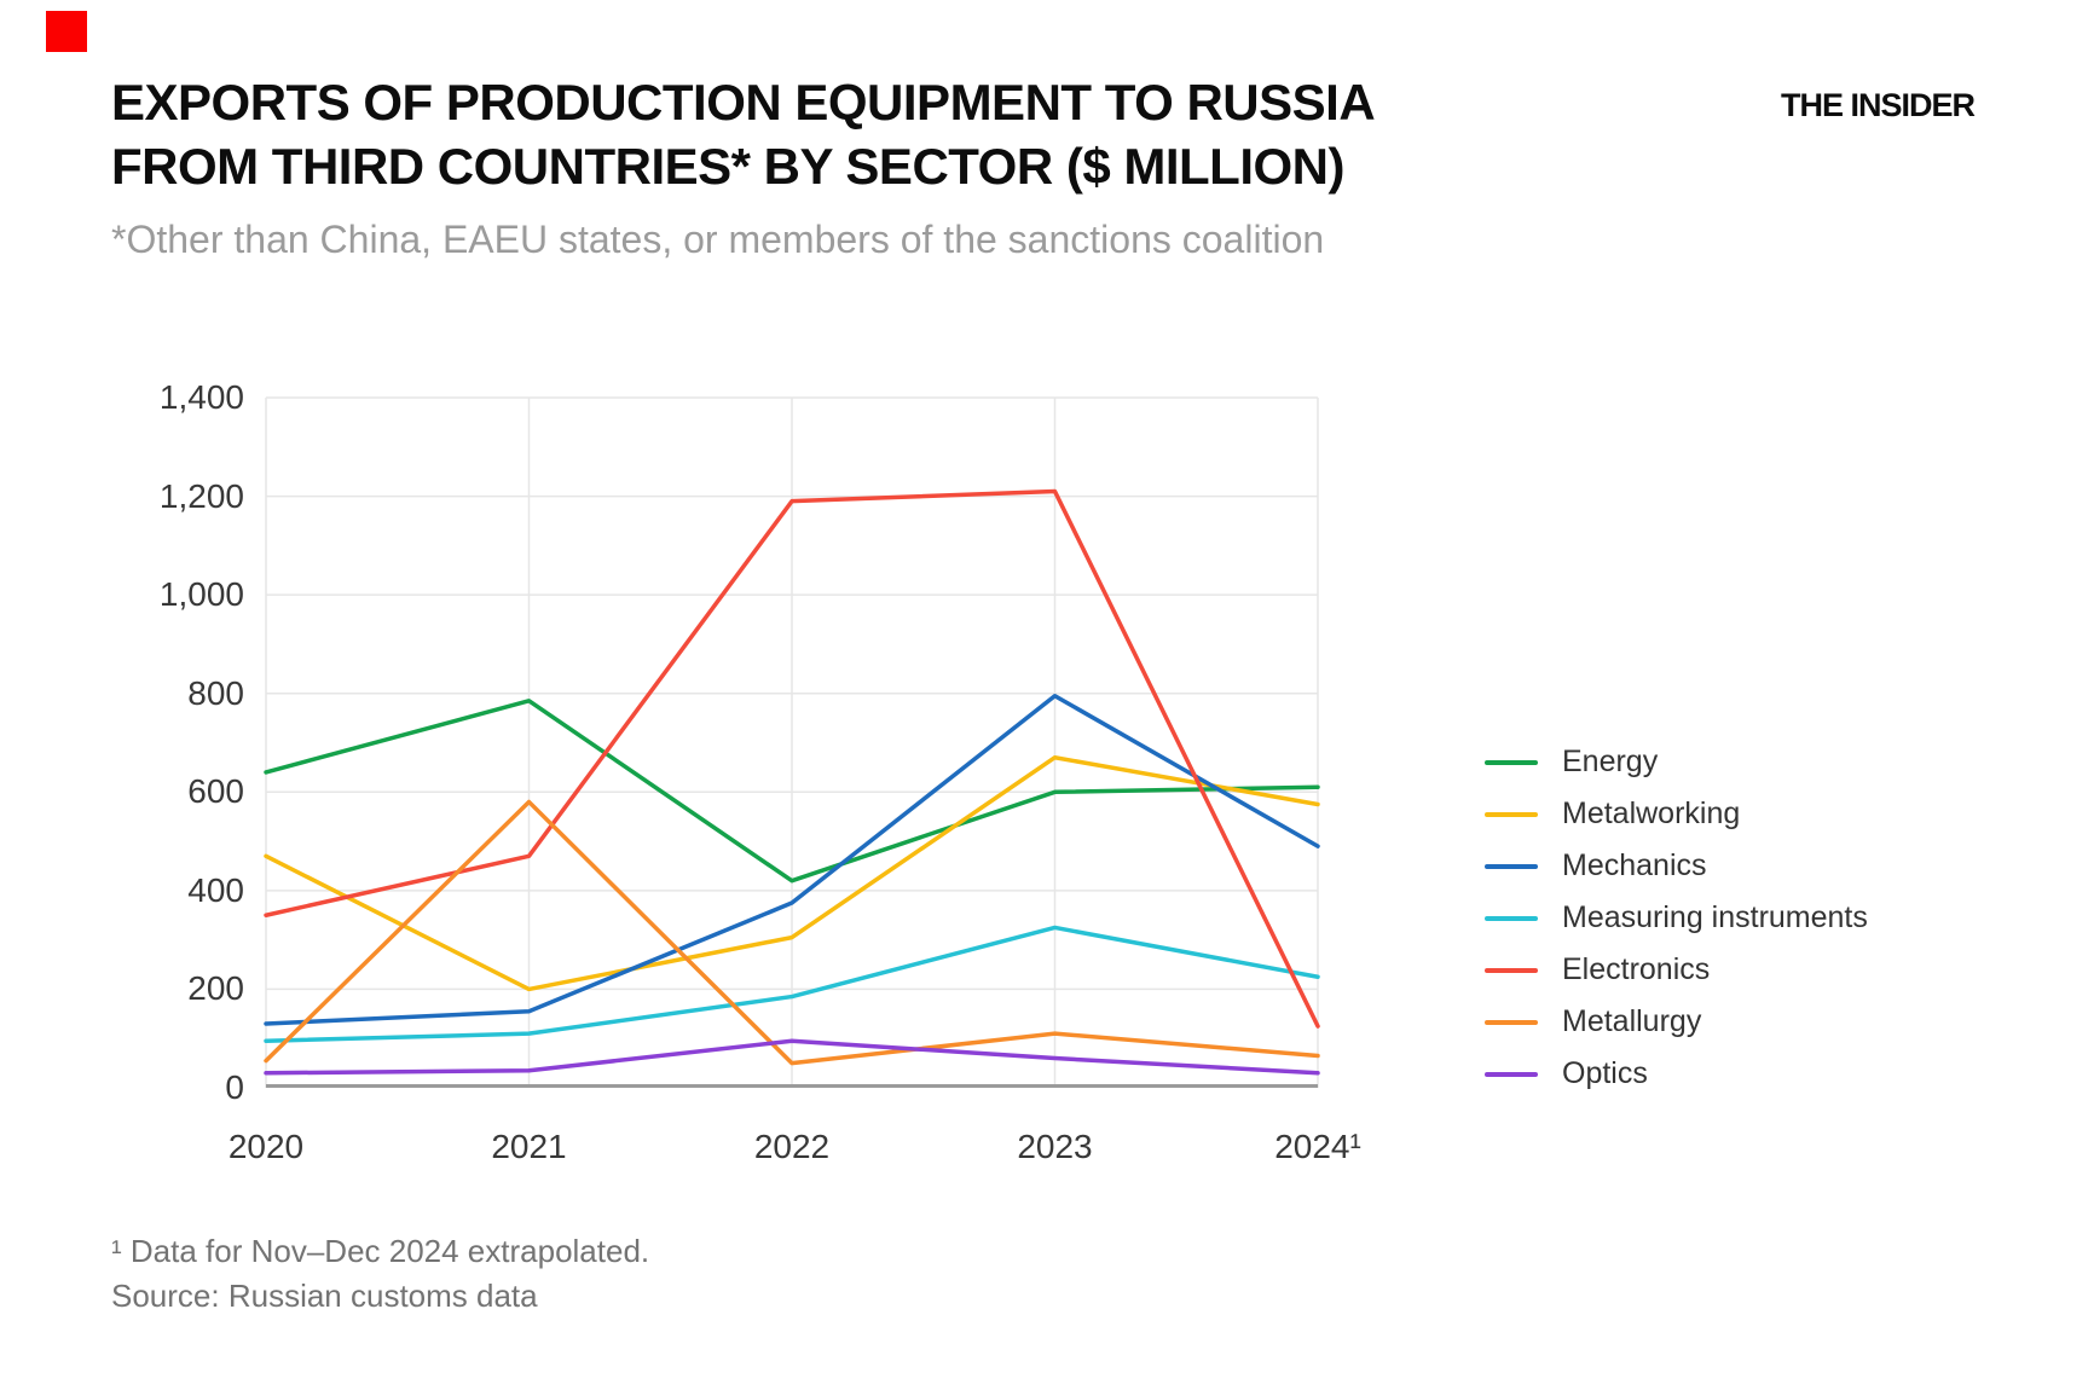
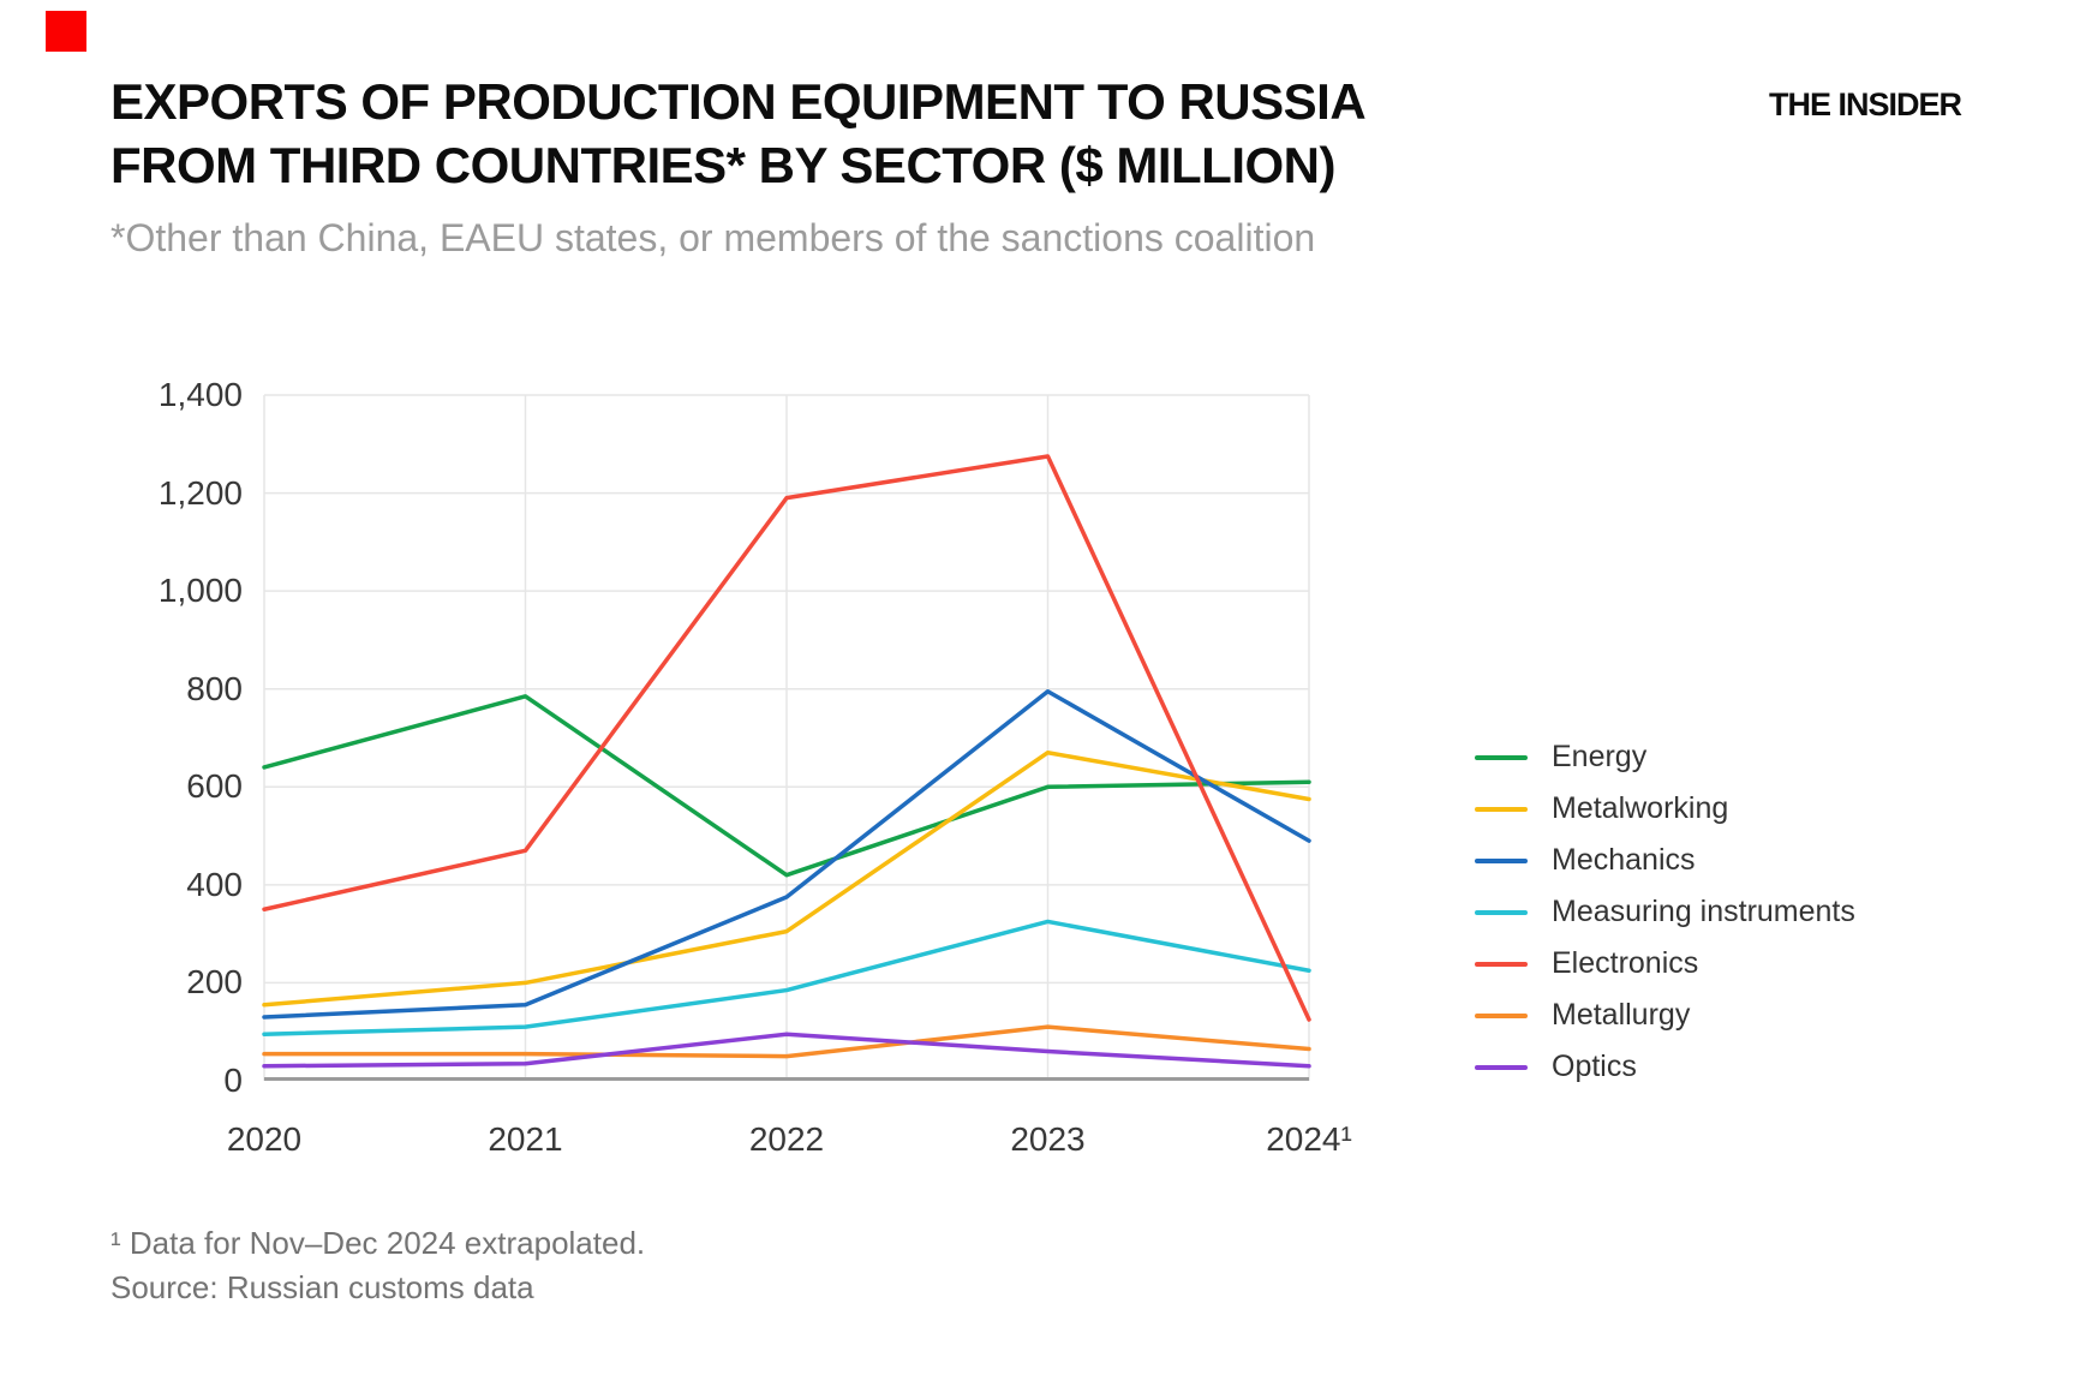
Metalworking/2020: 470 -> 160
Metallurgy/2021: 580 -> 60
Electronics/2023: 1210 -> 1280
